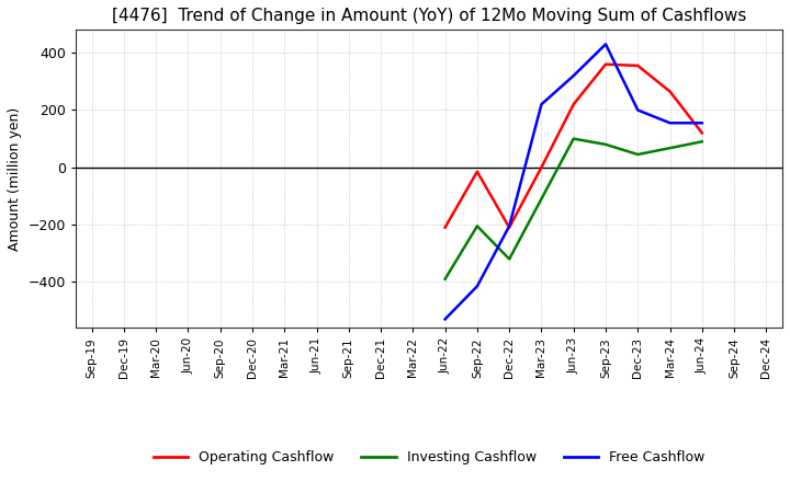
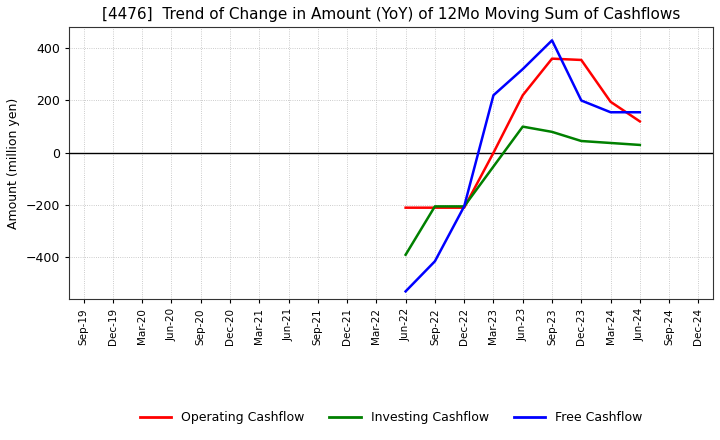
Operating Cashflow/Sep-22: -15 -> -210
Investing Cashflow/Dec-22: -320 -> -205
Operating Cashflow/Mar-24: 265 -> 195
Investing Cashflow/Jun-24: 90 -> 30
